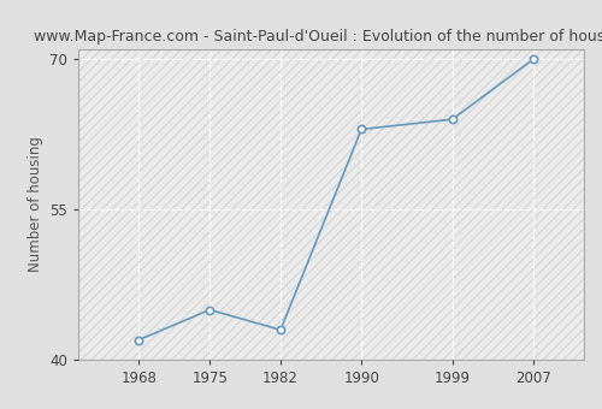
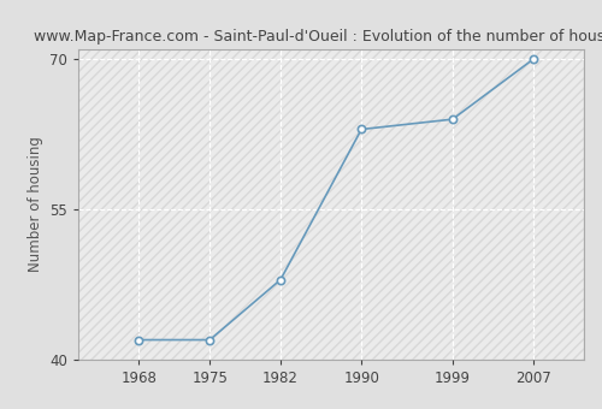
1975: 45 -> 42
1982: 43 -> 48
